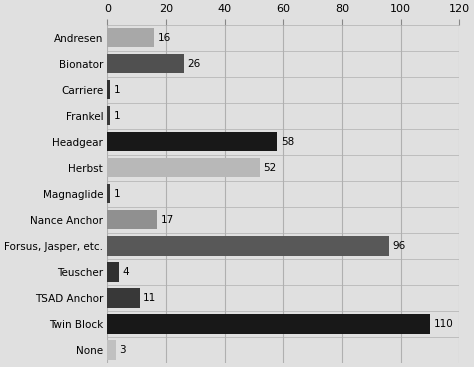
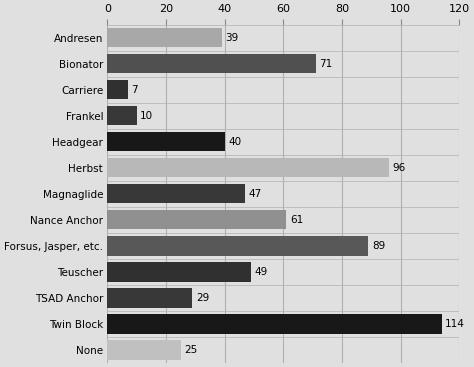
Andresen: 16 -> 39
Bionator: 26 -> 71
Carriere: 1 -> 7
Frankel: 1 -> 10
Headgear: 58 -> 40
Herbst: 52 -> 96
Magnaglide: 1 -> 47
Nance Anchor: 17 -> 61
Forsus, Jasper, etc.: 96 -> 89
Teuscher: 4 -> 49
TSAD Anchor: 11 -> 29
Twin Block: 110 -> 114
None: 3 -> 25
